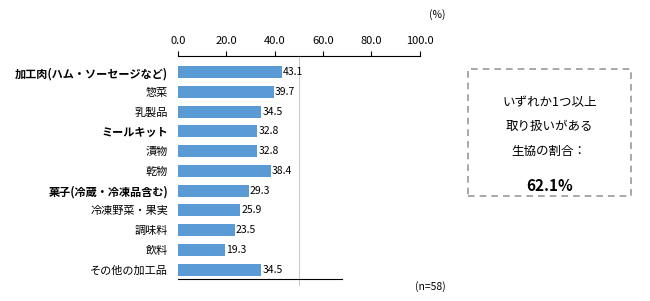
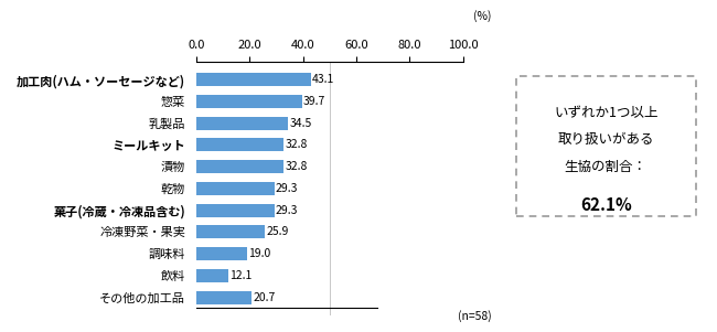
乾物: 38.4 -> 29.3
調味料: 23.5 -> 19.0
飲料: 19.3 -> 12.1
その他の加工品: 34.5 -> 20.7
